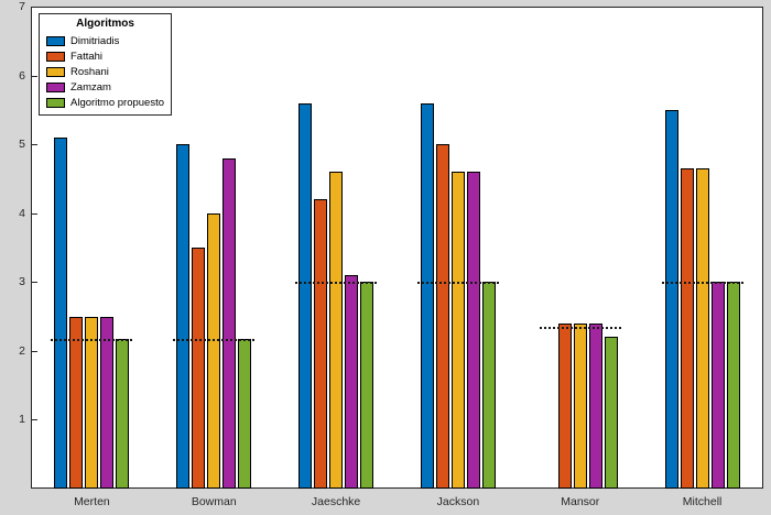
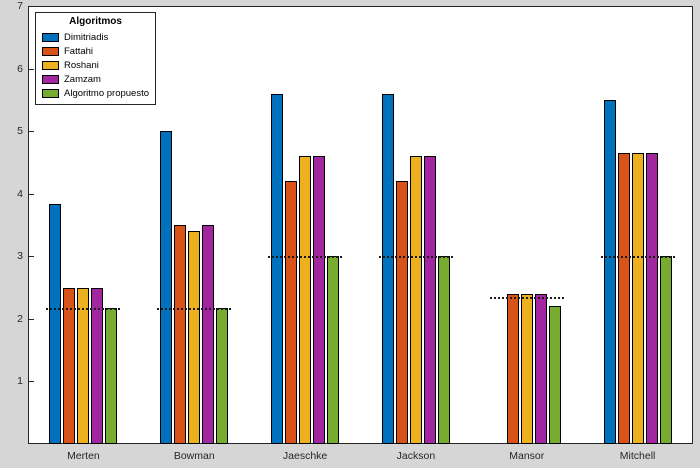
Dimitriadis/Merten: 5.1 -> 3.8
Roshani/Bowman: 4.0 -> 3.4
Zamzam/Bowman: 4.8 -> 3.5
Zamzam/Jaeschke: 3.1 -> 4.6
Fattahi/Jackson: 5.0 -> 4.2
Zamzam/Mitchell: 3.0 -> 4.7
